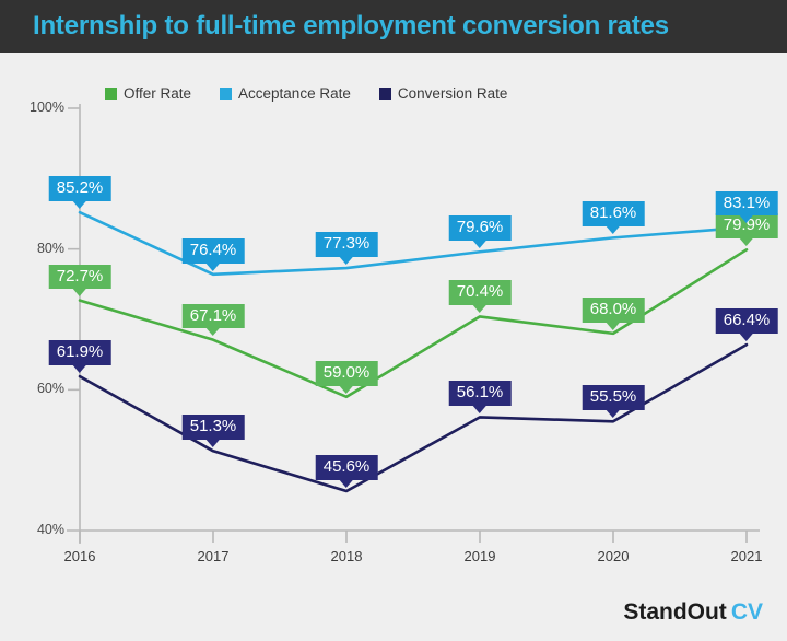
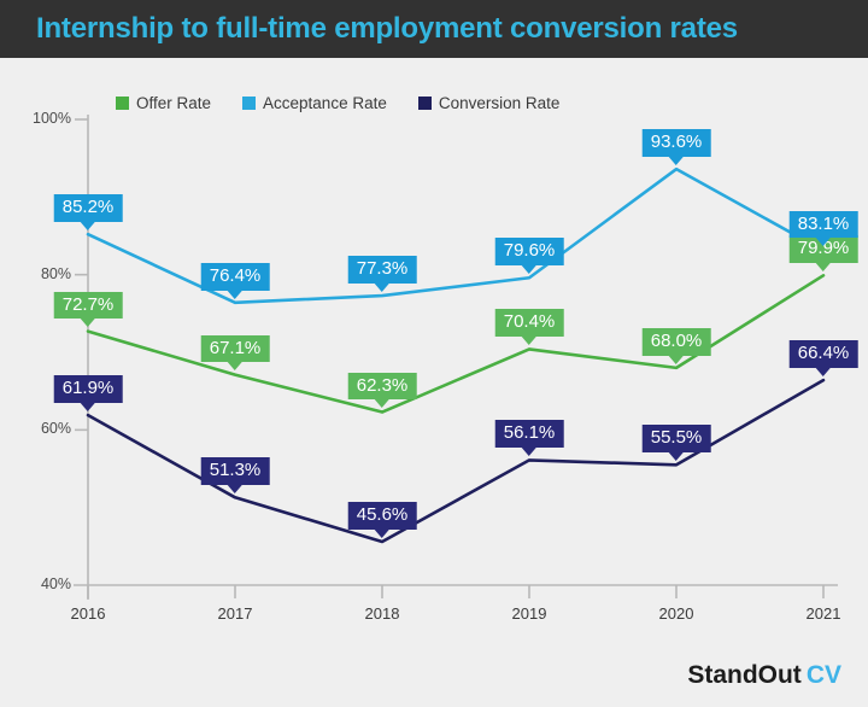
Offer Rate/2018: 59.0% -> 62.3%
Acceptance Rate/2020: 81.6% -> 93.6%
